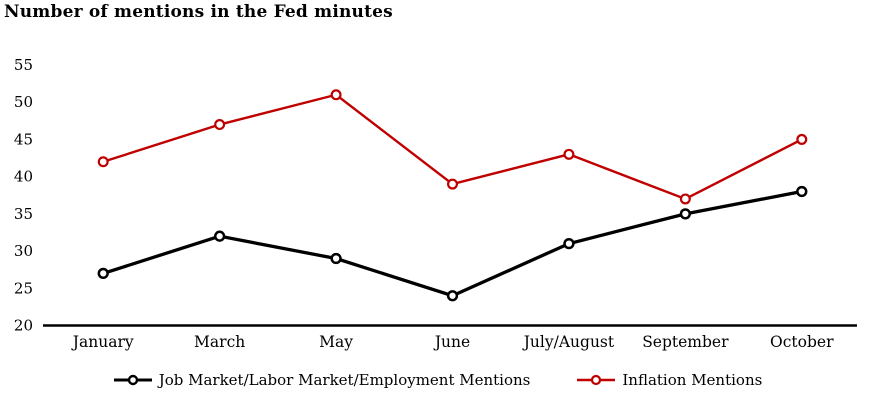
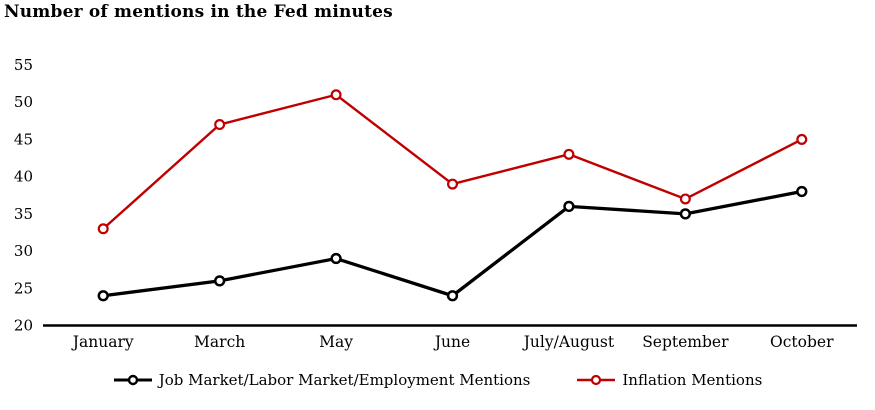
Job Market/Labor Market/Employment Mentions/January: 27 -> 24
Inflation Mentions/January: 42 -> 33
Job Market/Labor Market/Employment Mentions/March: 32 -> 26
Job Market/Labor Market/Employment Mentions/July/August: 31 -> 36
